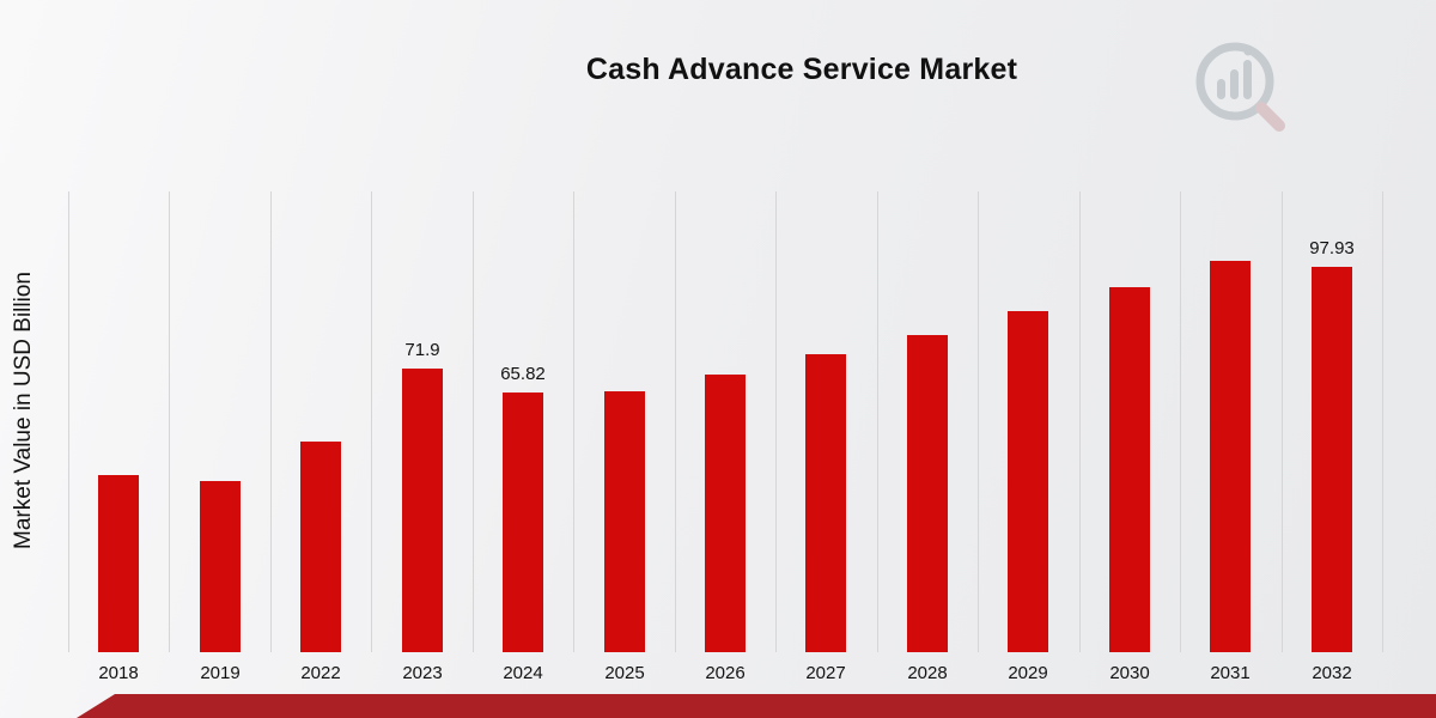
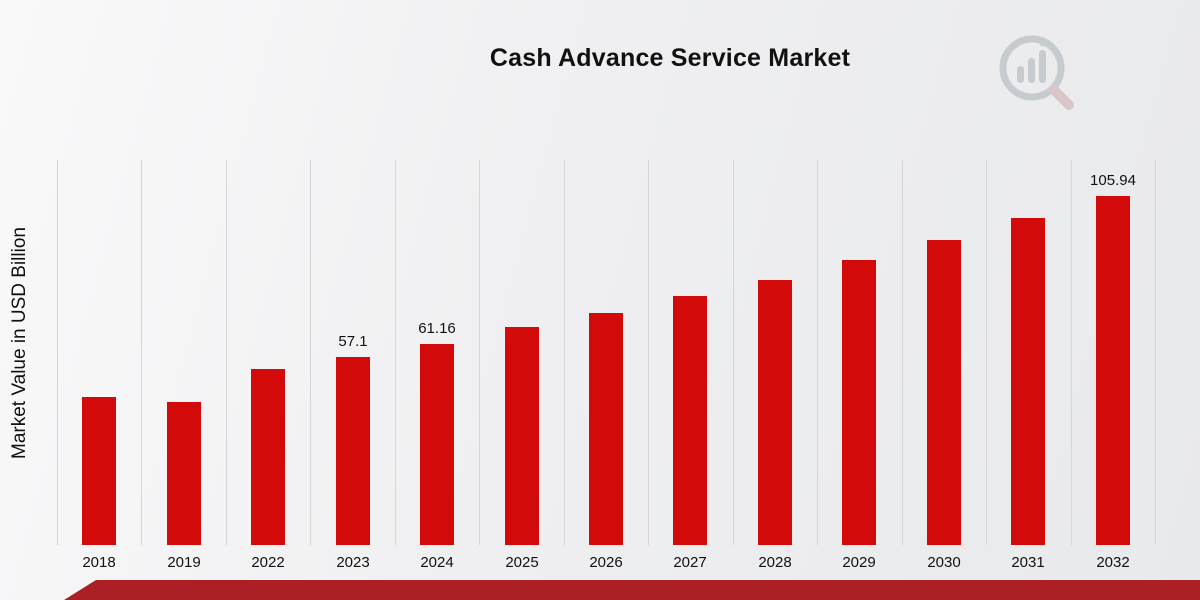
2023: 71.9 -> 57.1
2024: 65.82 -> 61.16
2032: 97.93 -> 105.94
